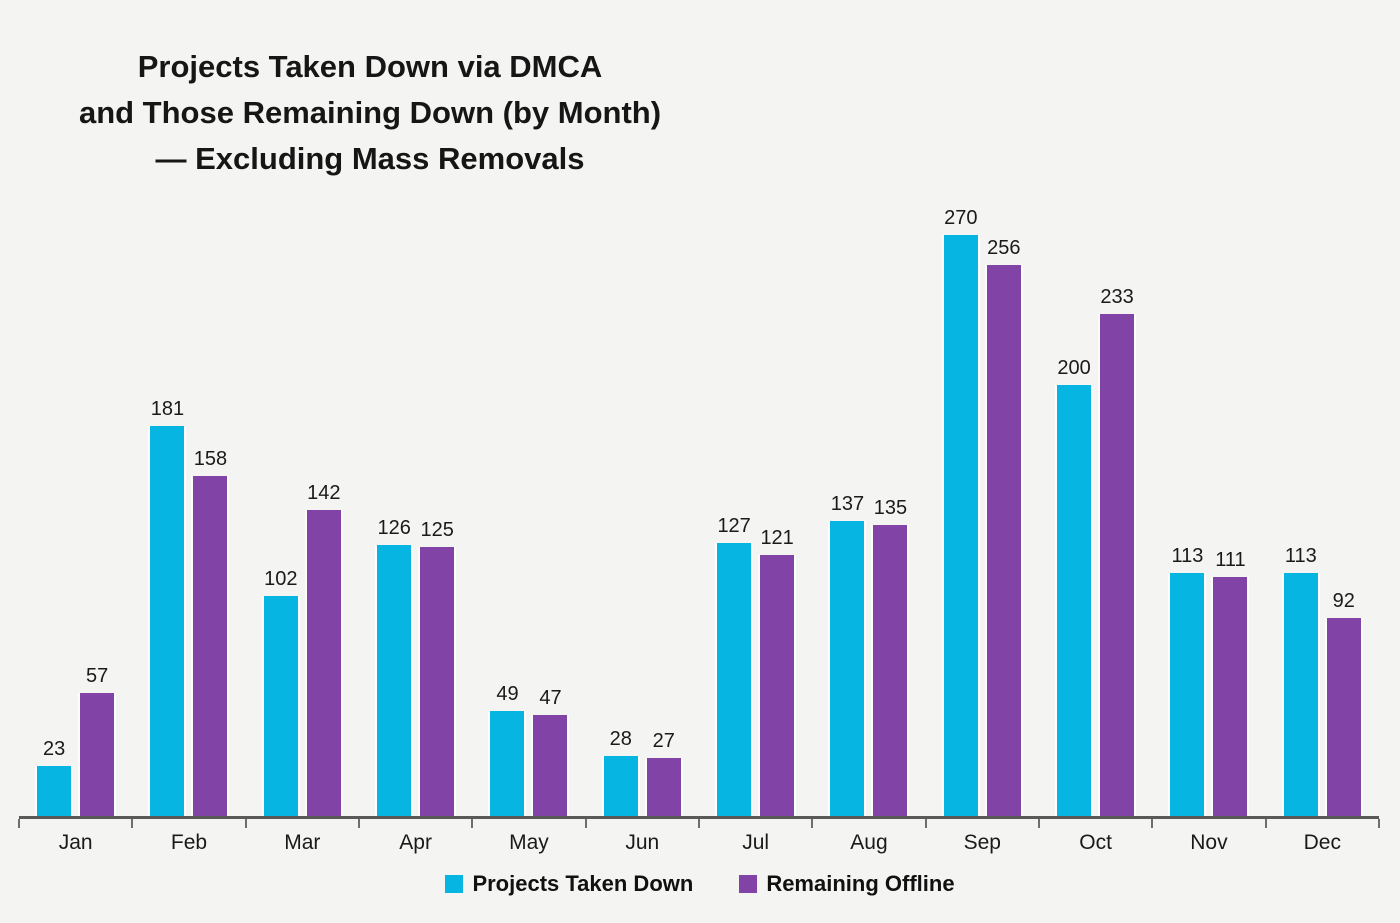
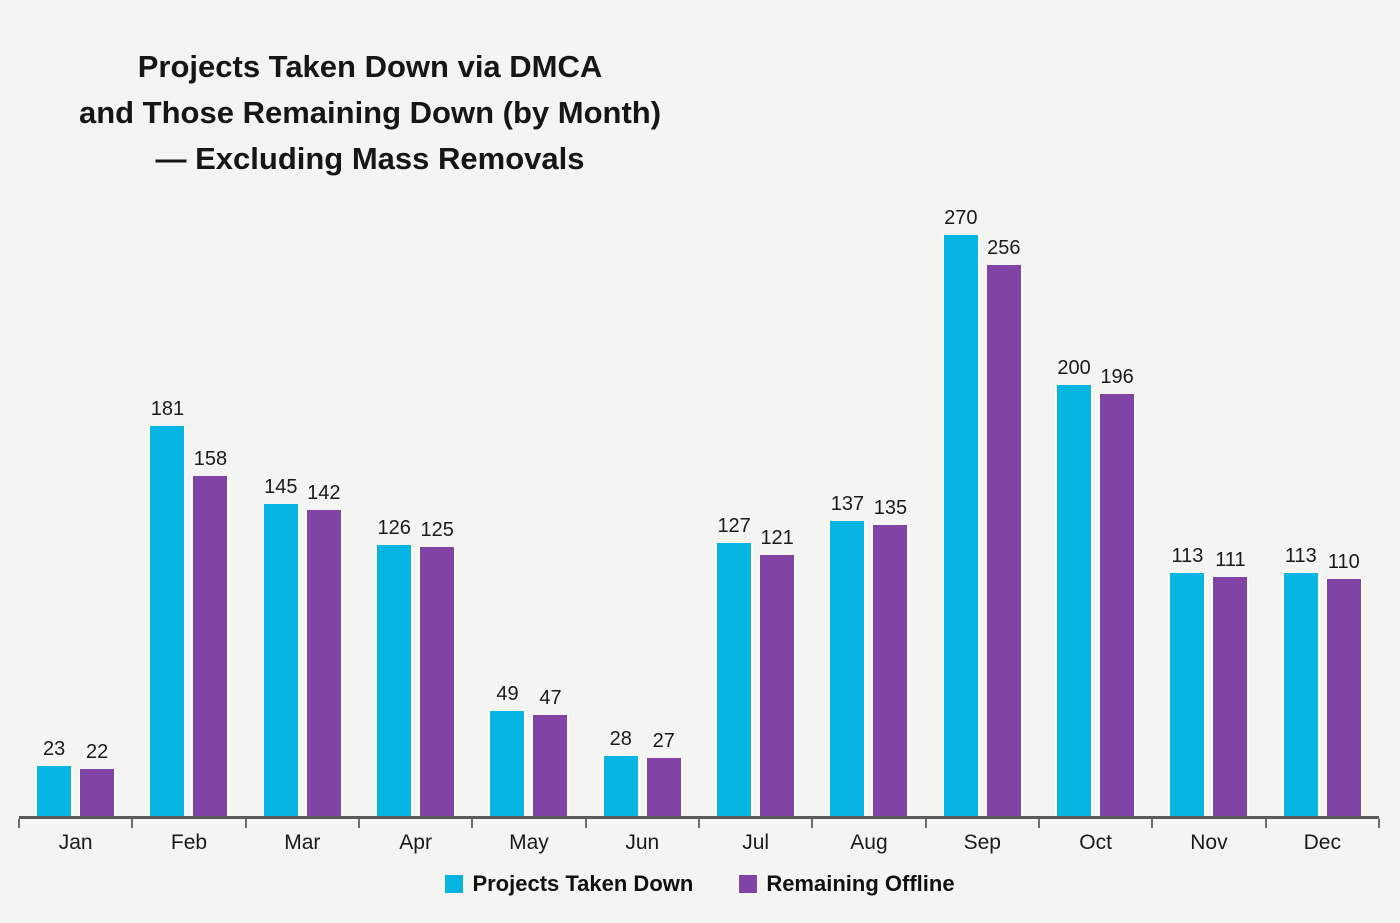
Remaining Offline/Jan: 57 -> 22
Projects Taken Down/Mar: 102 -> 145
Remaining Offline/Oct: 233 -> 196
Remaining Offline/Dec: 92 -> 110
